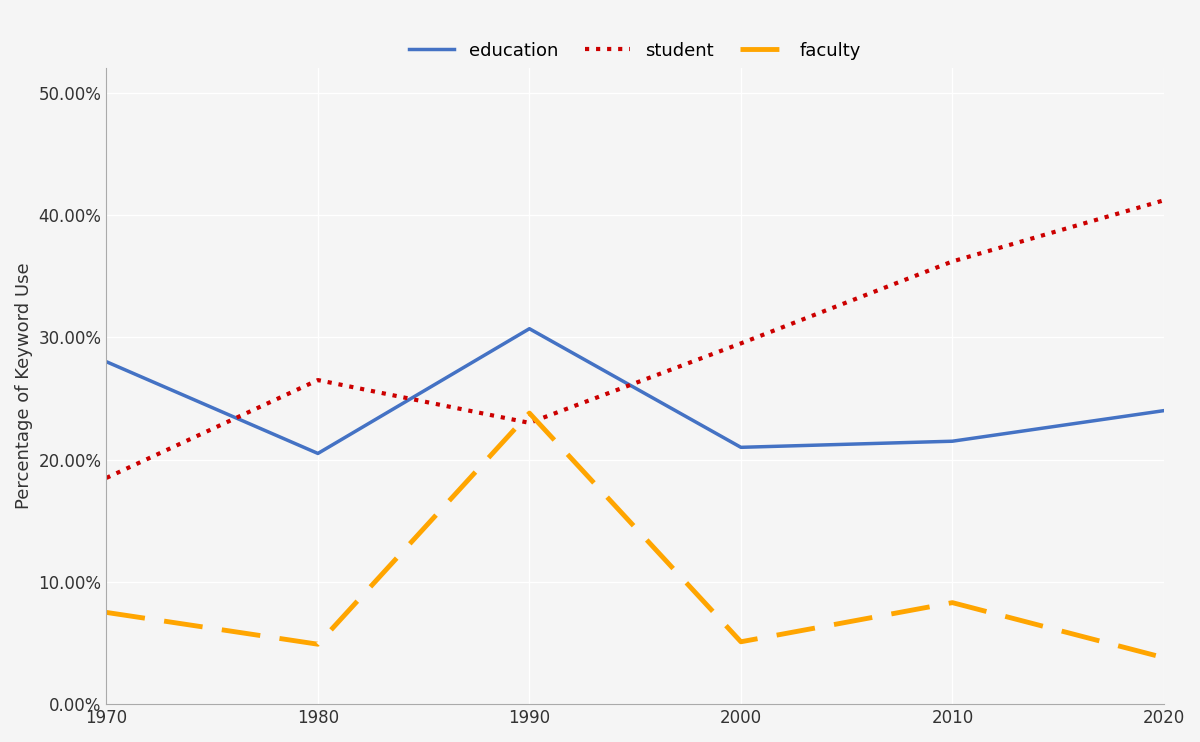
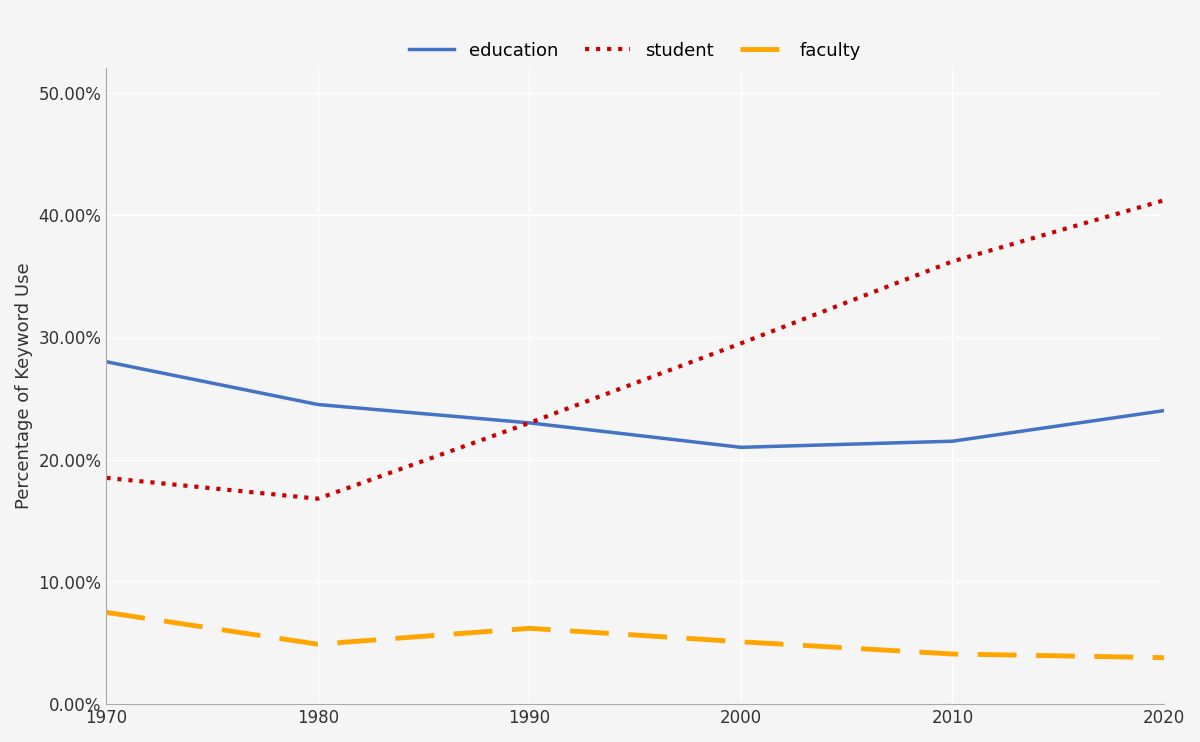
education/1980: 20.5% -> 24.5%
student/1980: 26.5% -> 16.8%
education/1990: 30.7% -> 23.0%
faculty/1990: 23.8% -> 6.2%
faculty/2010: 8.3% -> 4.1%
